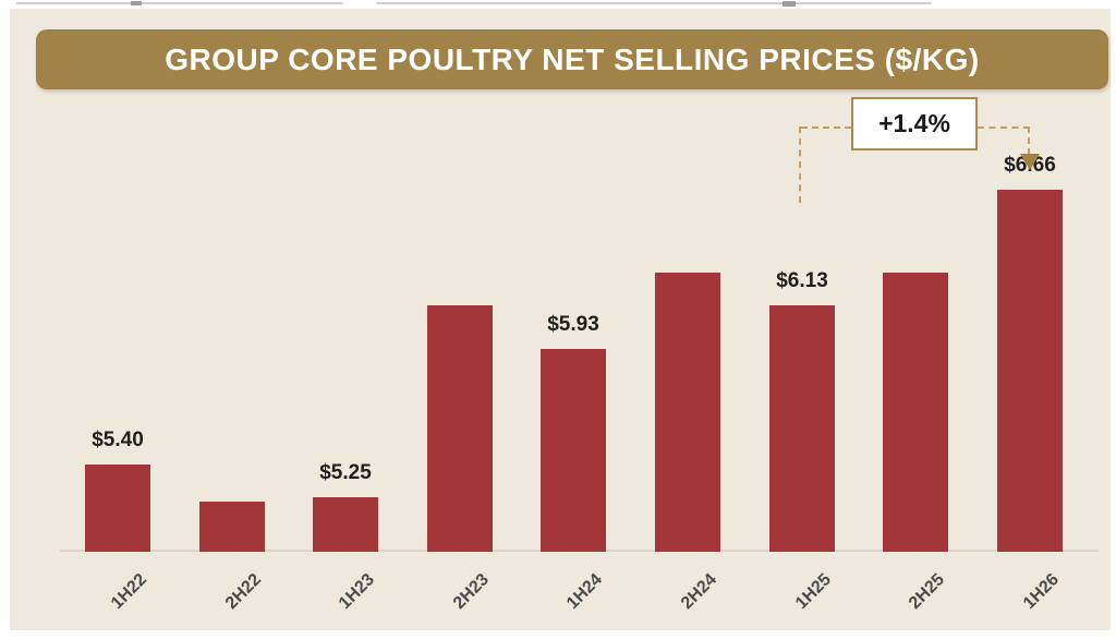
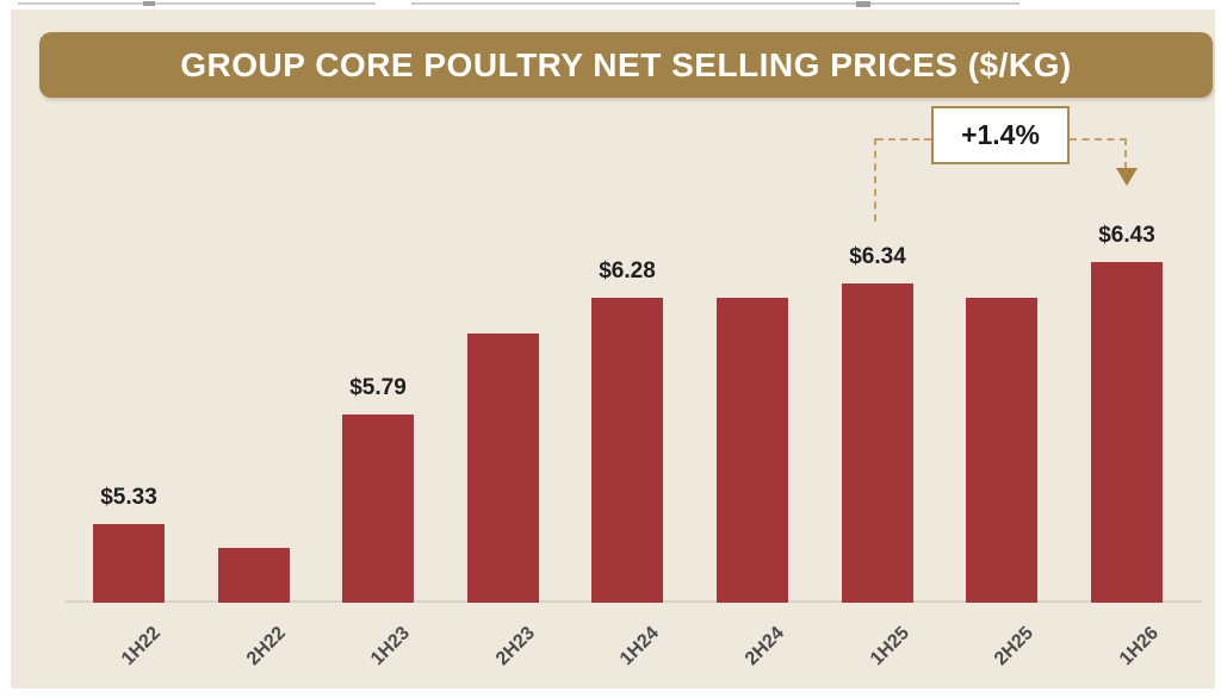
1H22: $5.40 -> $5.33
1H23: $5.25 -> $5.79
1H24: $5.93 -> $6.28
1H25: $6.13 -> $6.34
1H26: $6.66 -> $6.43
